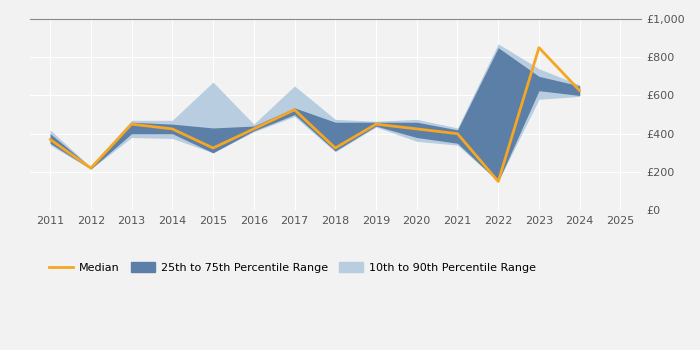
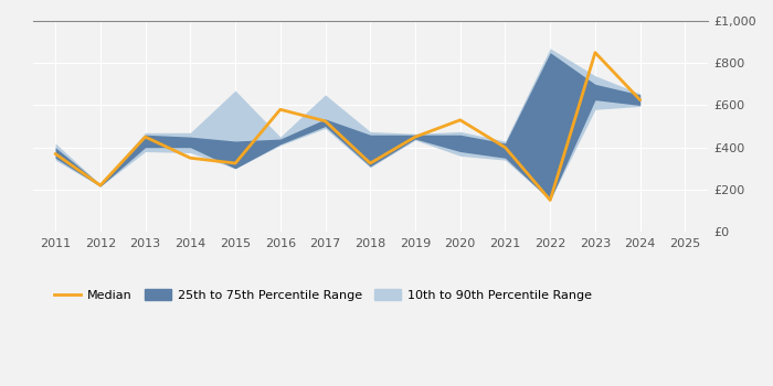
Median/2014: £420 -> £350
Median/2016: £420 -> £580
Median/2020: £420 -> £530
